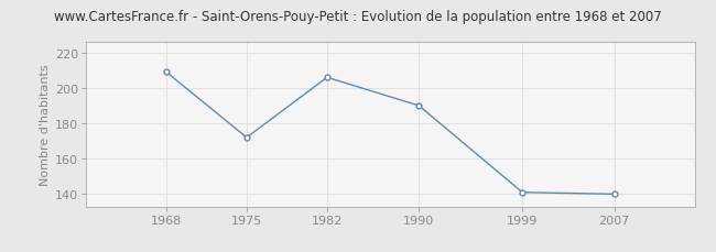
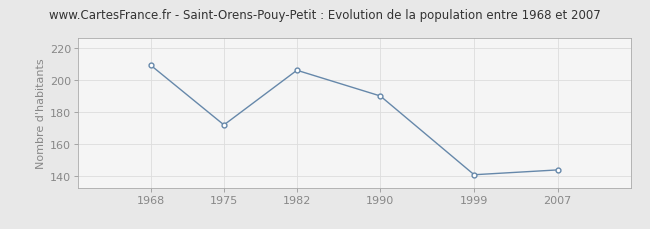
2007: 140 -> 144
